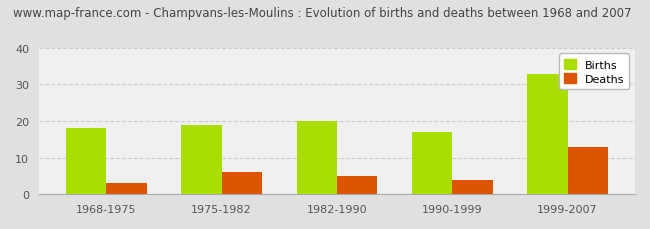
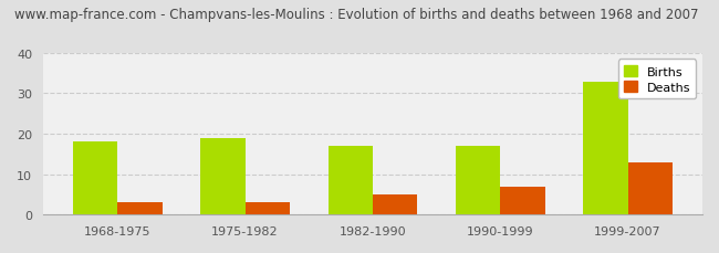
Deaths/1975-1982: 6 -> 3
Births/1982-1990: 20 -> 17
Deaths/1990-1999: 4 -> 7
